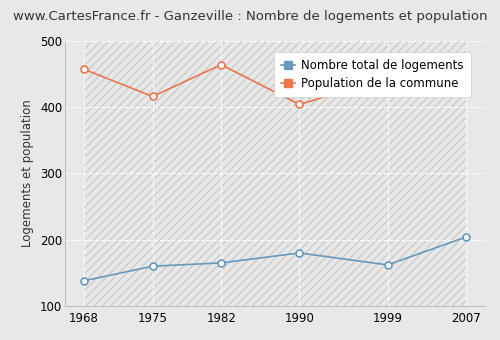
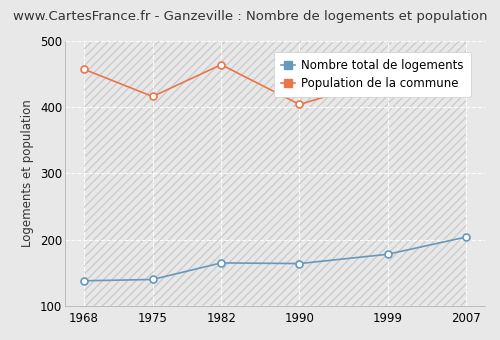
Nombre total de logements/1975: 160 -> 140
Nombre total de logements/1990: 180 -> 164
Nombre total de logements/1999: 162 -> 178
